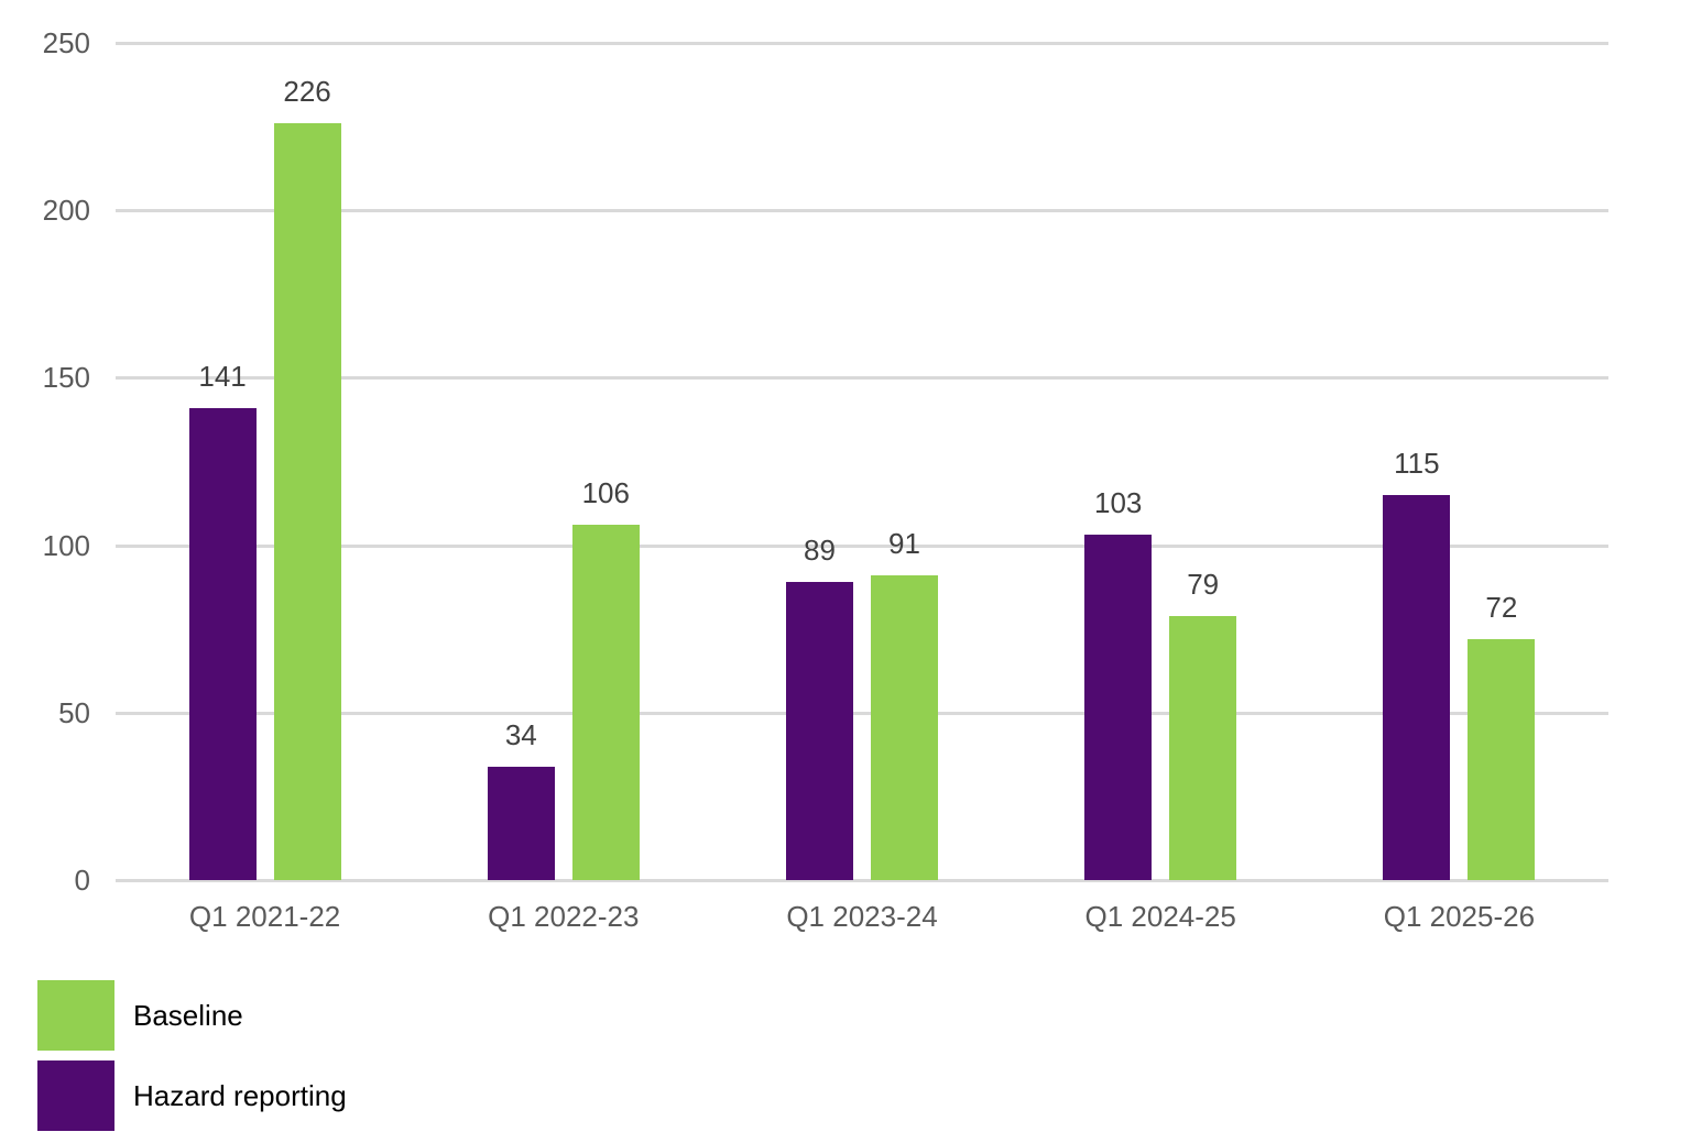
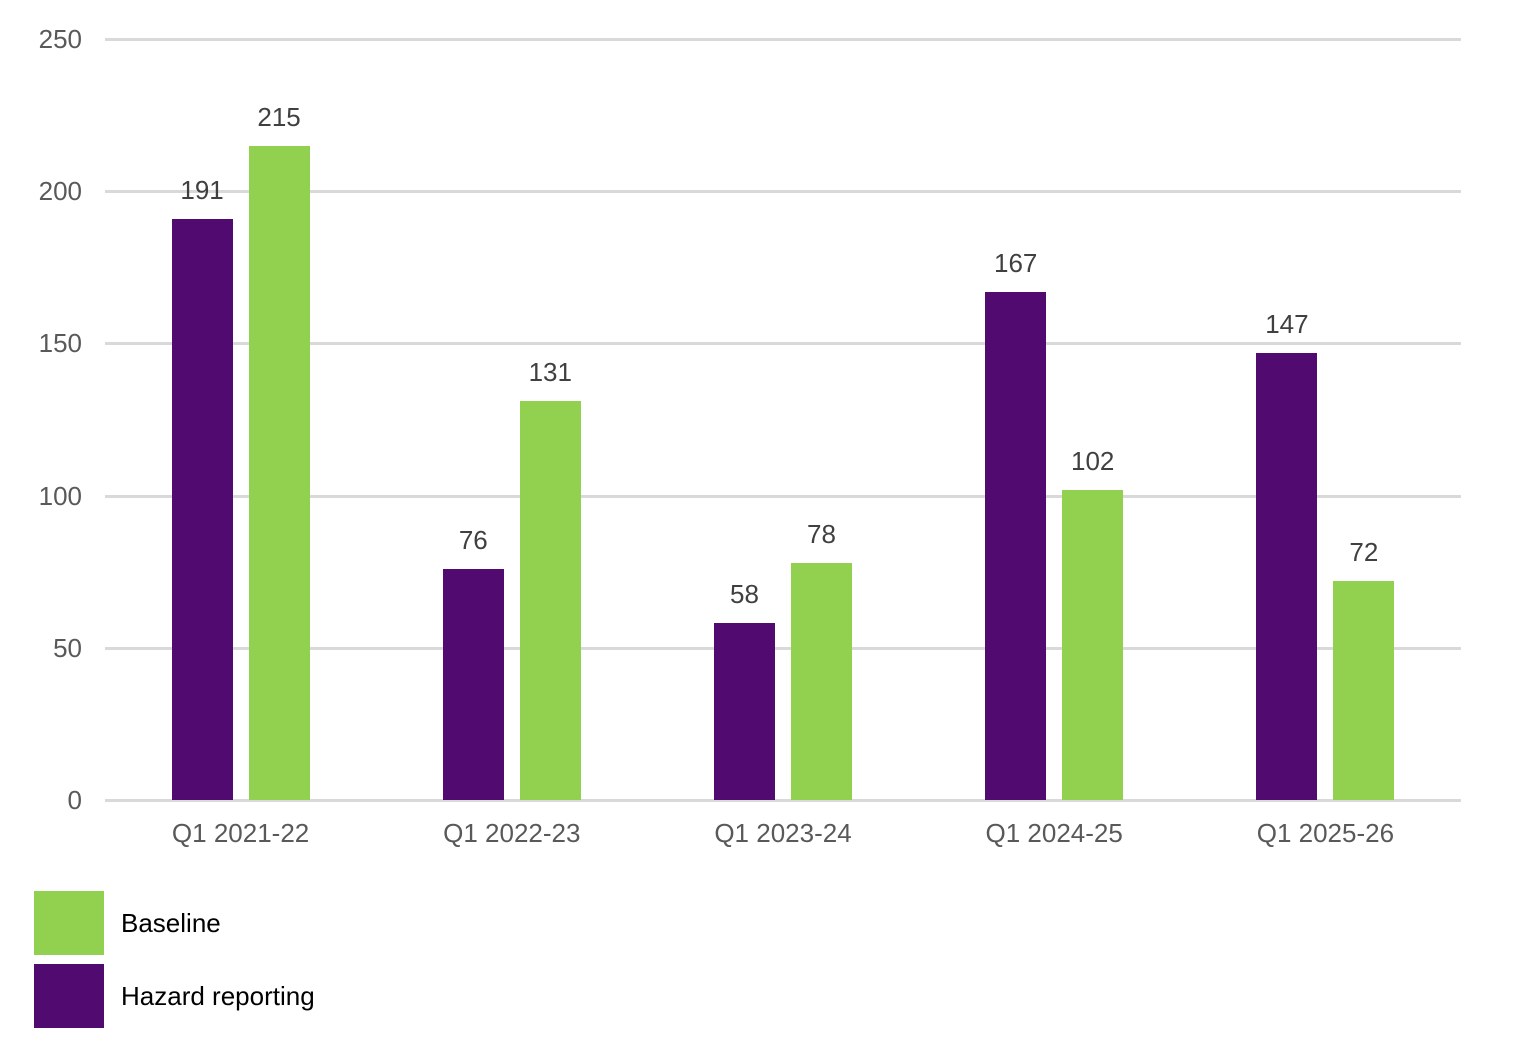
Hazard reporting/Q1 2021-22: 141 -> 191
Baseline/Q1 2021-22: 226 -> 215
Hazard reporting/Q1 2022-23: 34 -> 76
Baseline/Q1 2022-23: 106 -> 131
Hazard reporting/Q1 2023-24: 89 -> 58
Baseline/Q1 2023-24: 91 -> 78
Hazard reporting/Q1 2024-25: 103 -> 167
Baseline/Q1 2024-25: 79 -> 102
Hazard reporting/Q1 2025-26: 115 -> 147
